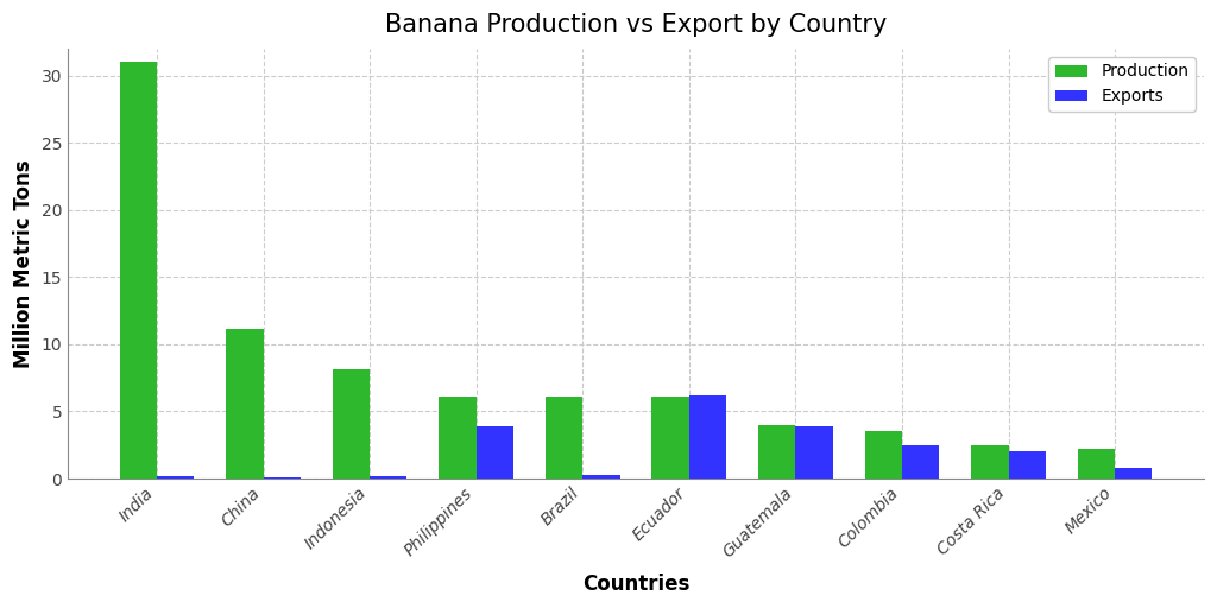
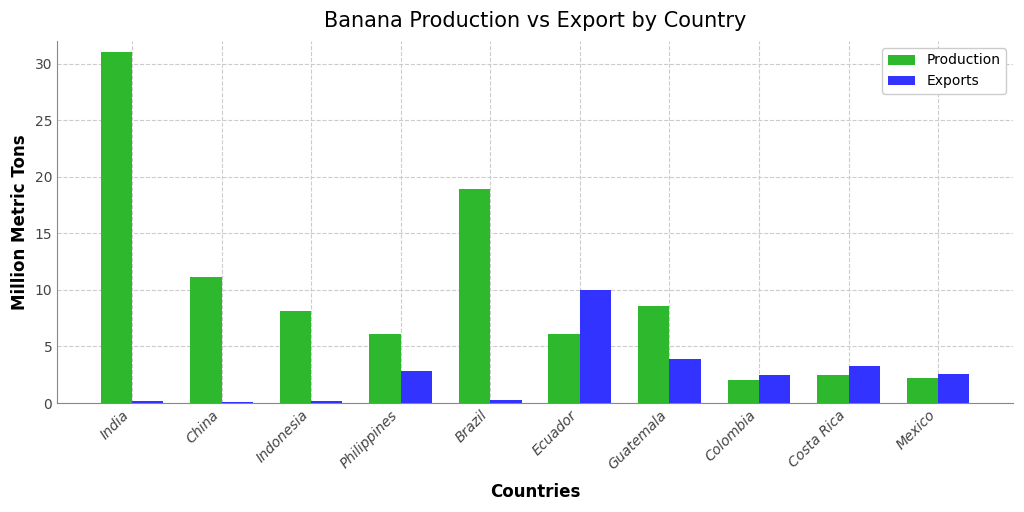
Exports/Philippines: 3.9 -> 2.8
Production/Brazil: 6.1 -> 18.9
Exports/Ecuador: 6.2 -> 10.0
Production/Guatemala: 4.0 -> 8.6
Production/Colombia: 3.5 -> 2.0
Exports/Costa Rica: 2.0 -> 3.3
Exports/Mexico: 0.8 -> 2.6
